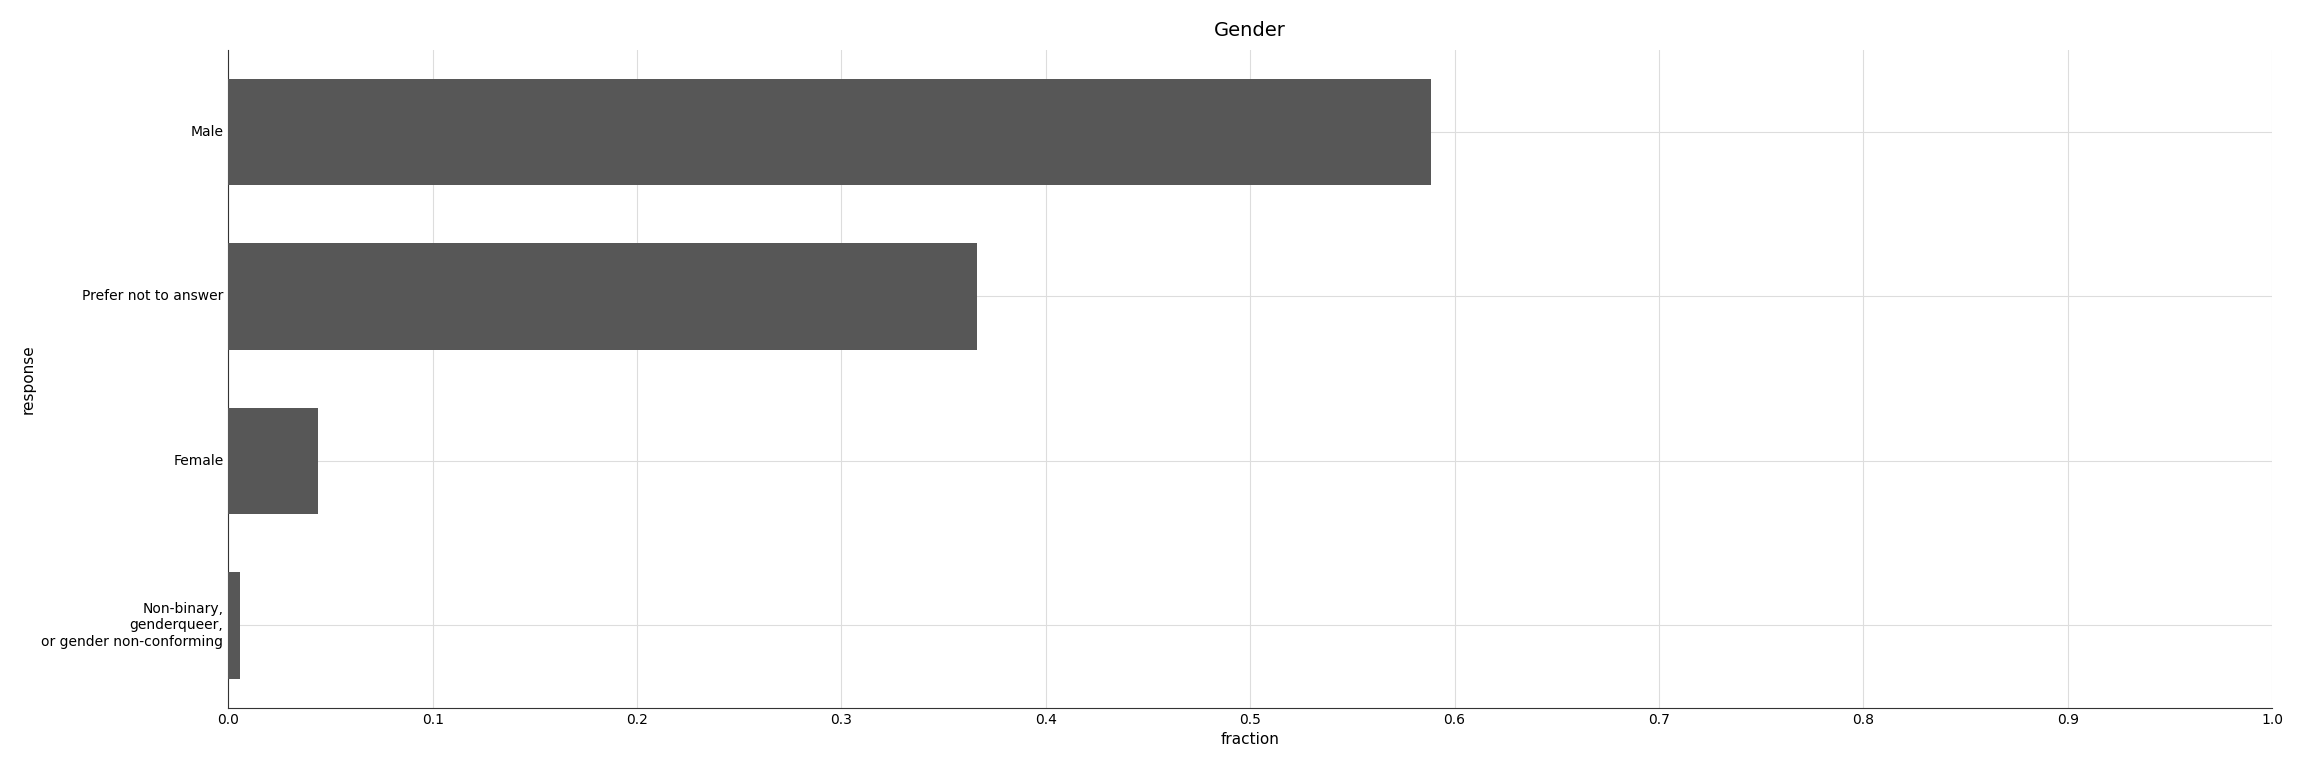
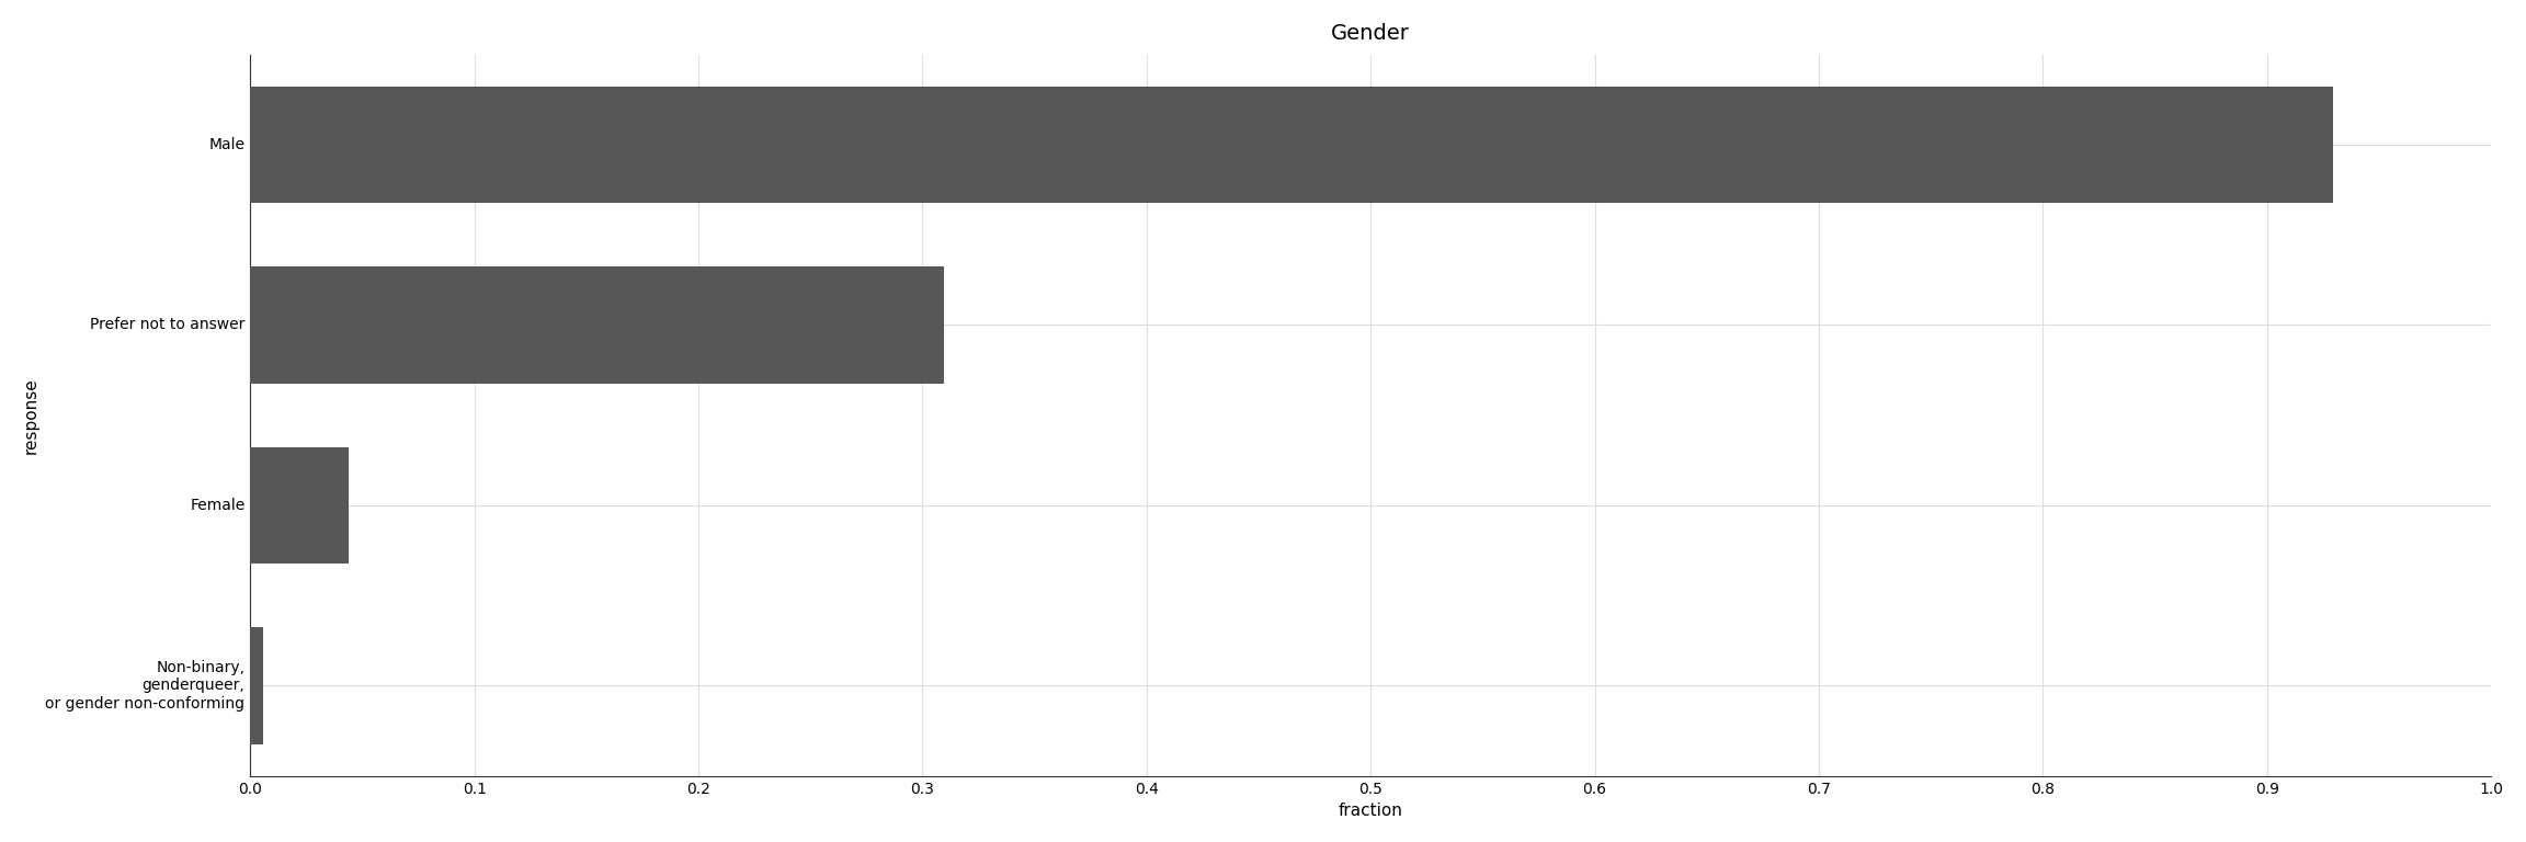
Male: 0.5886 -> 0.9295
Prefer not to answer: 0.3664 -> 0.3095
